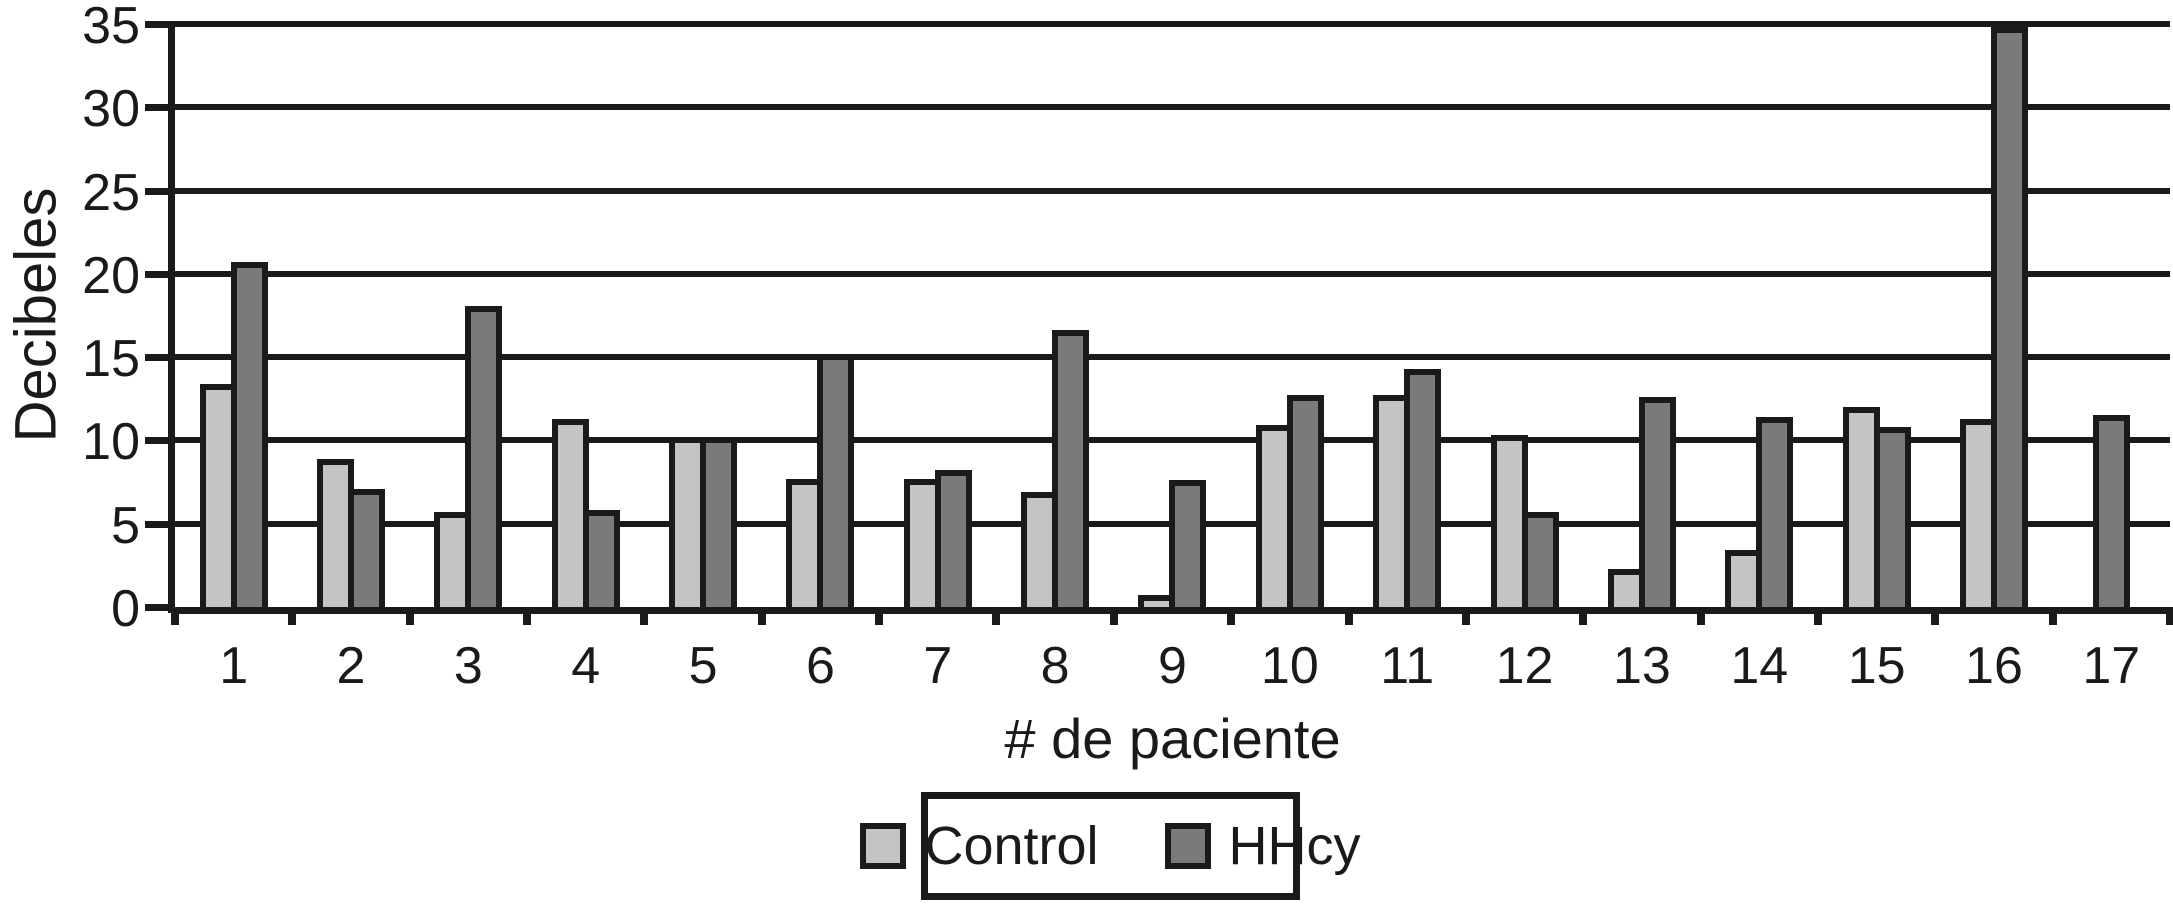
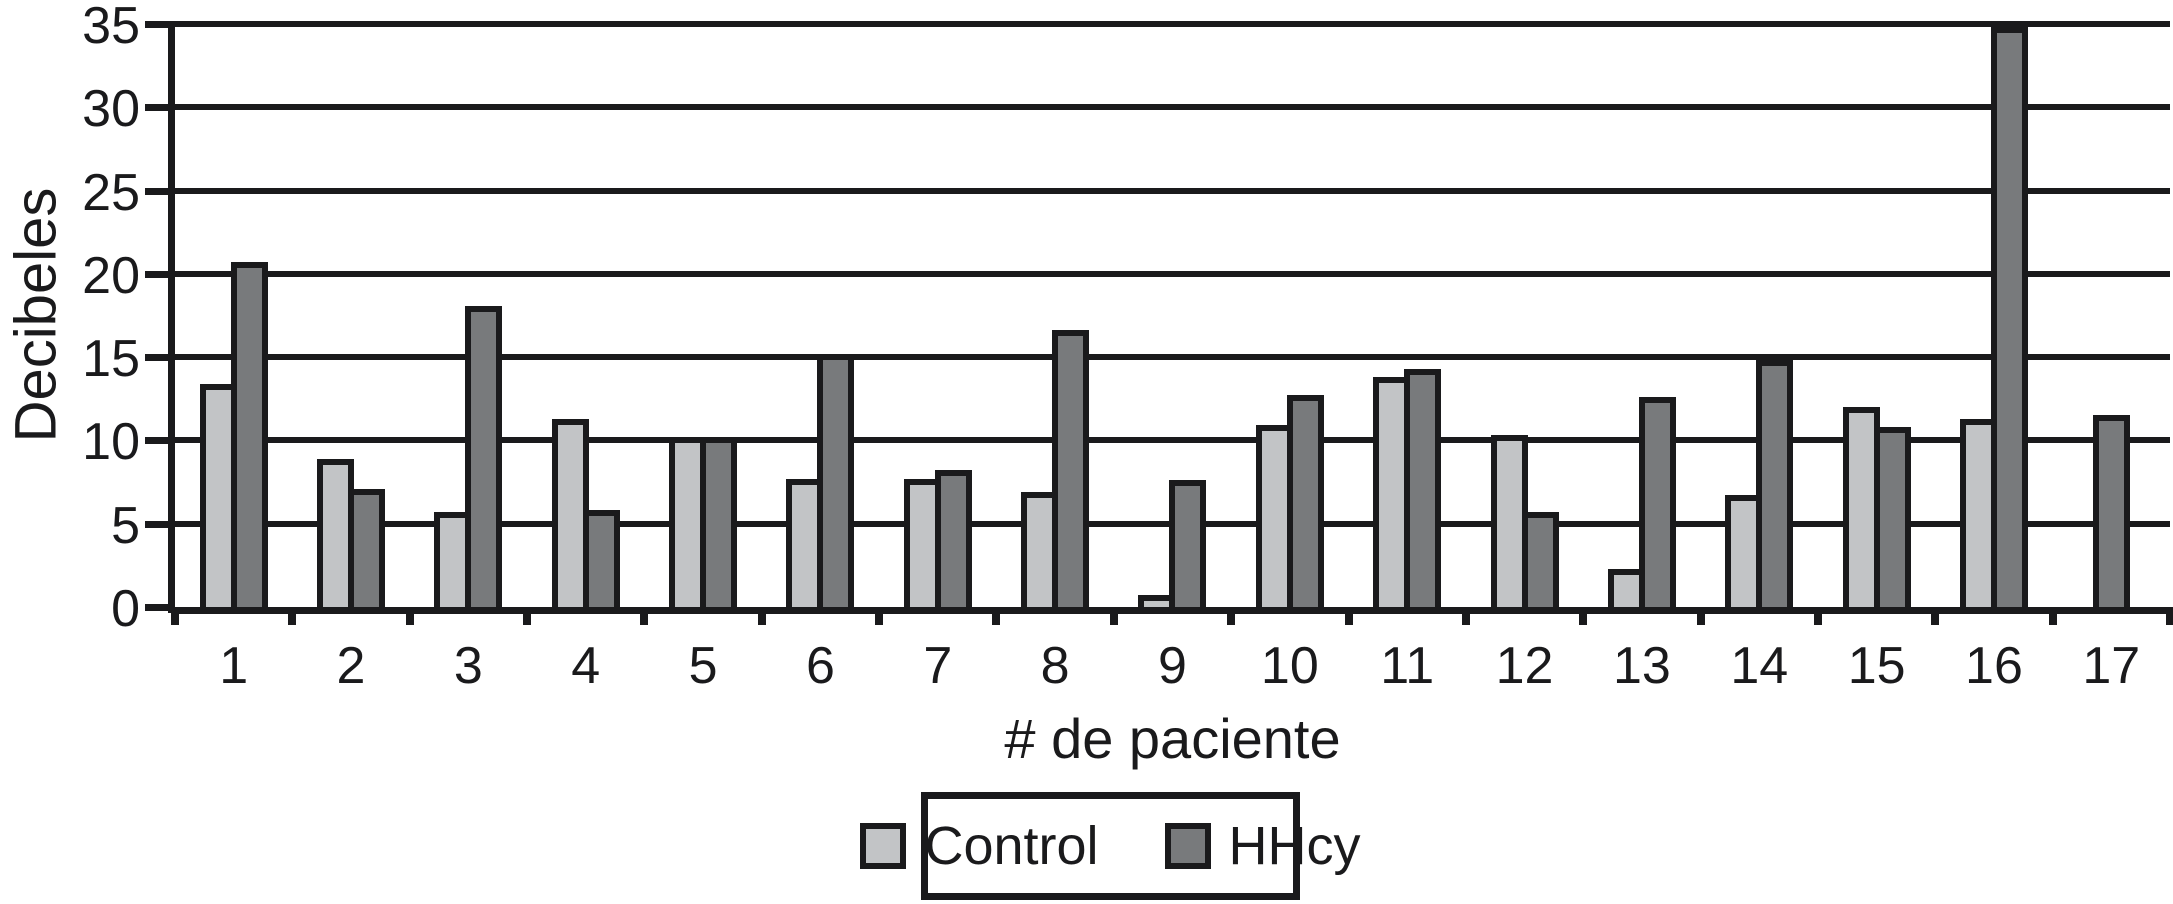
Control/11: 12.7 -> 13.8
Control/14: 3.4 -> 6.7
HHcy/14: 11.4 -> 14.8
